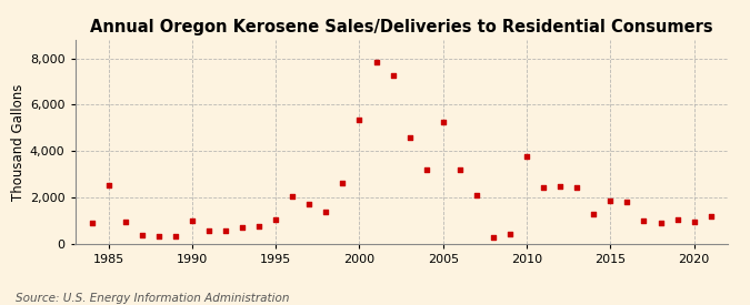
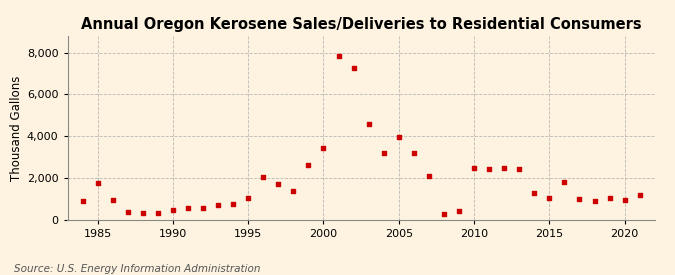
1985: 2,550 -> 1,750
1990: 1,000 -> 500
2000: 5,350 -> 3,450
2005: 5,250 -> 3,950
2010: 3,750 -> 2,500
2015: 1,850 -> 1,050
